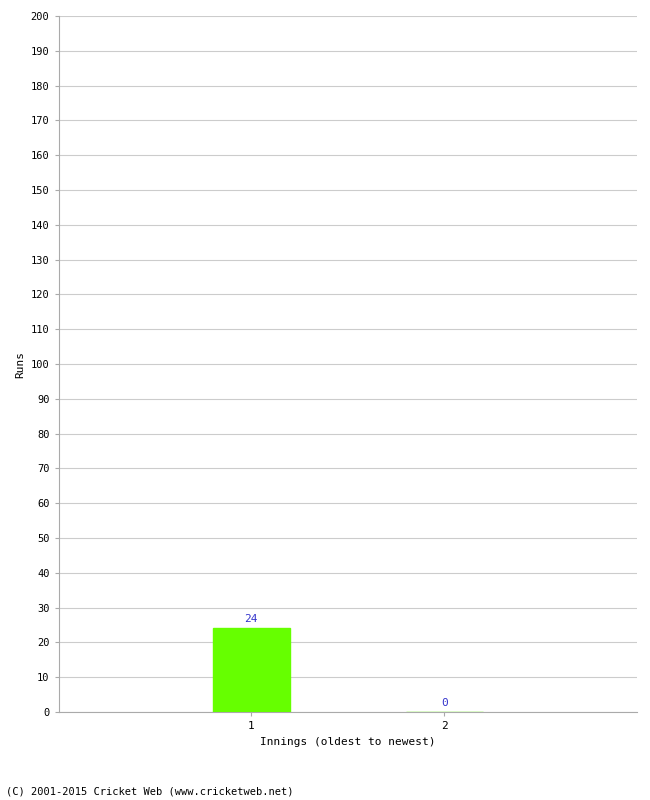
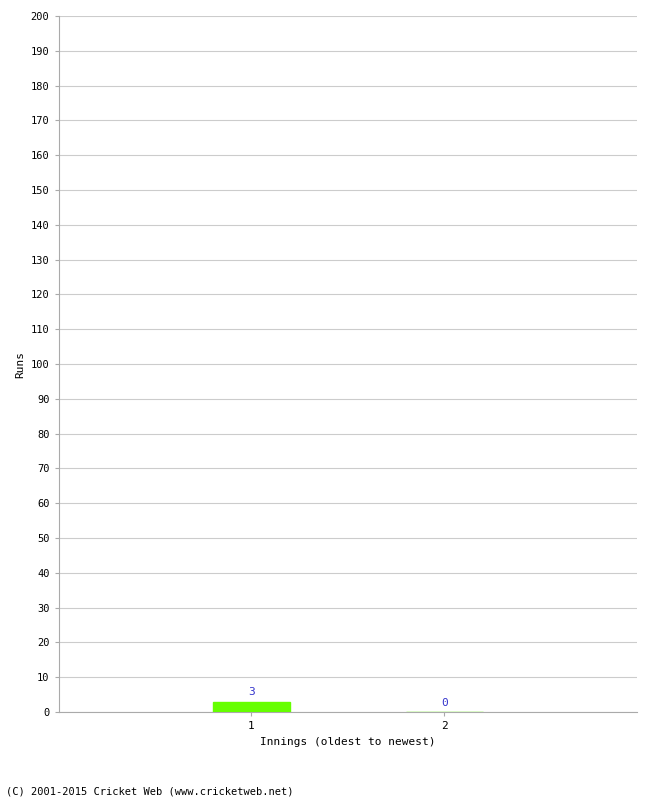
1: 24 -> 3
